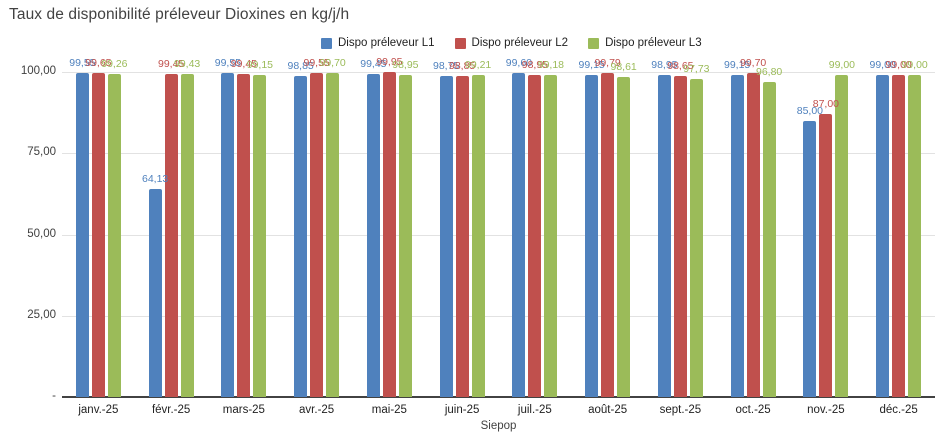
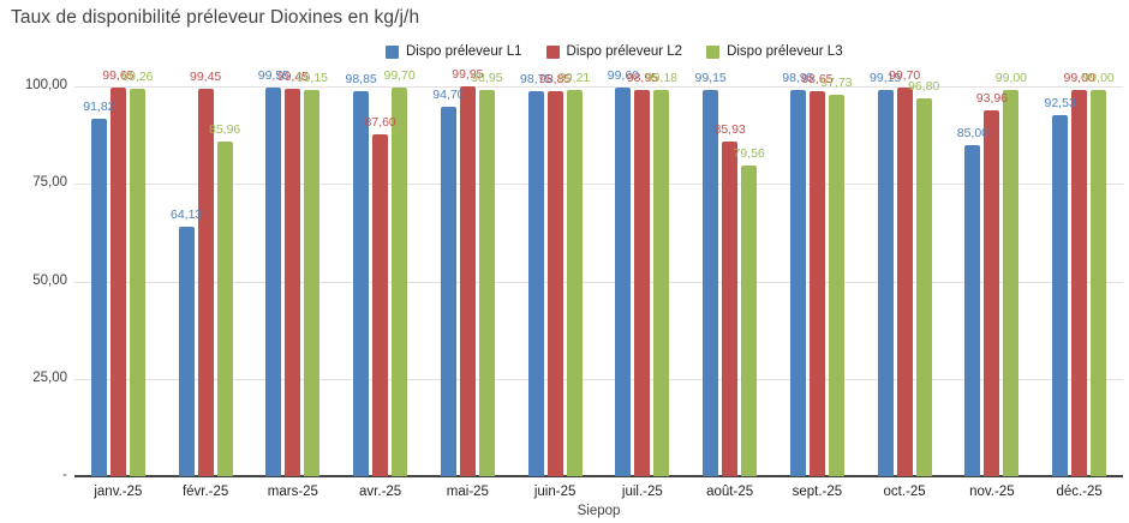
Dispo préleveur L1/janv.-25: 99,55 -> 91,82
Dispo préleveur L3/févr.-25: 99,43 -> 85,96
Dispo préleveur L2/avr.-25: 99,55 -> 87,60
Dispo préleveur L1/mai-25: 99,45 -> 94,70
Dispo préleveur L2/août-25: 99,79 -> 85,93
Dispo préleveur L3/août-25: 98,61 -> 79,56
Dispo préleveur L2/nov.-25: 87,00 -> 93,96
Dispo préleveur L1/déc.-25: 99,00 -> 92,53
